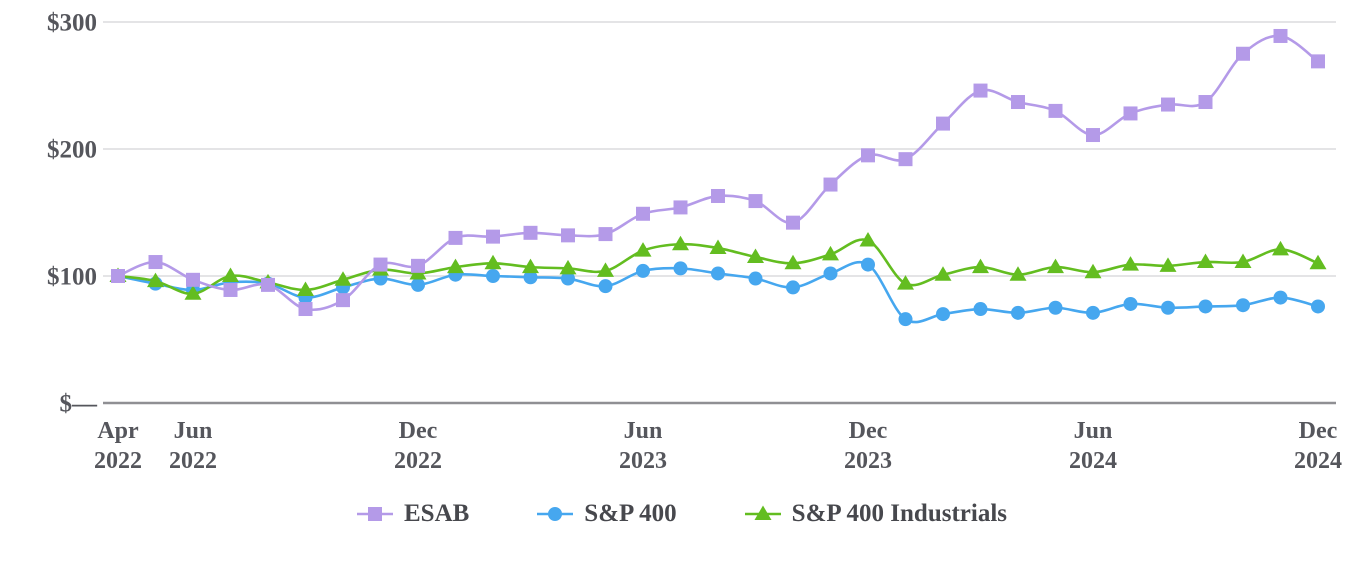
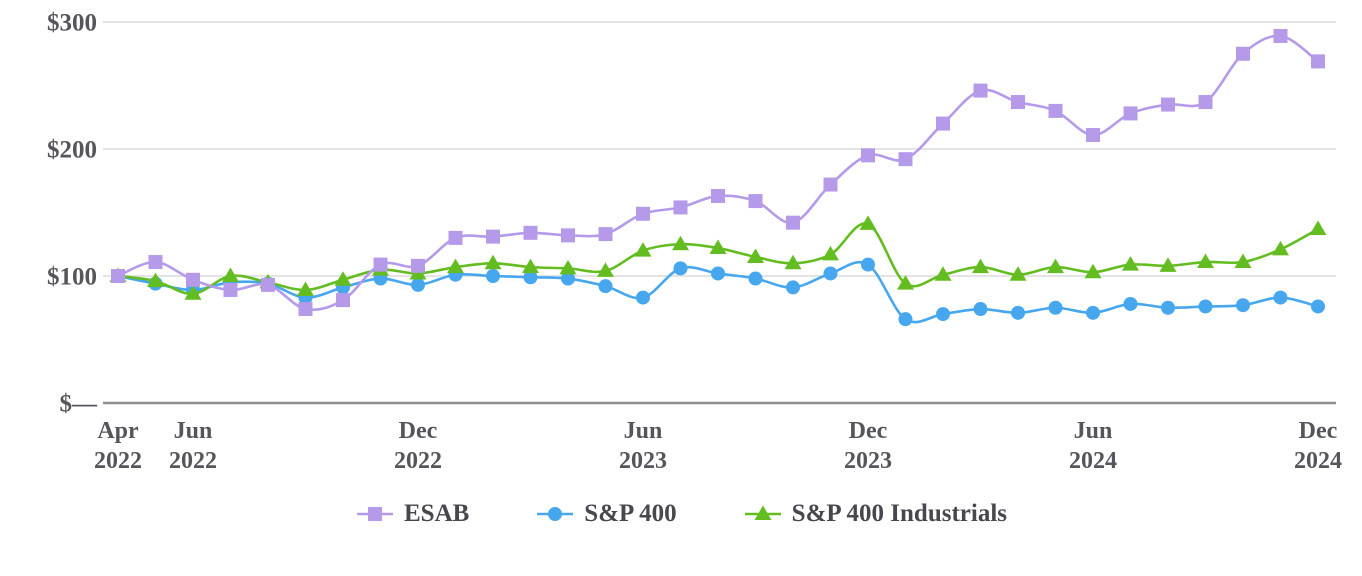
S&P 400/Jun 2023: $104 -> $83
S&P 400 Industrials/Dec 2023: $128 -> $141
S&P 400 Industrials/Dec 2024: $110 -> $137
